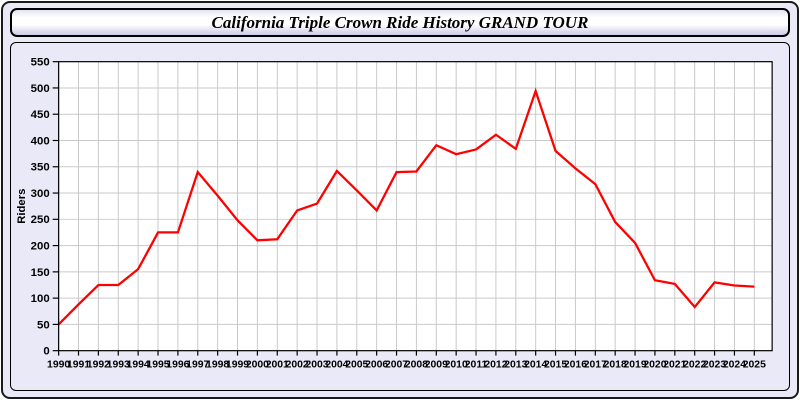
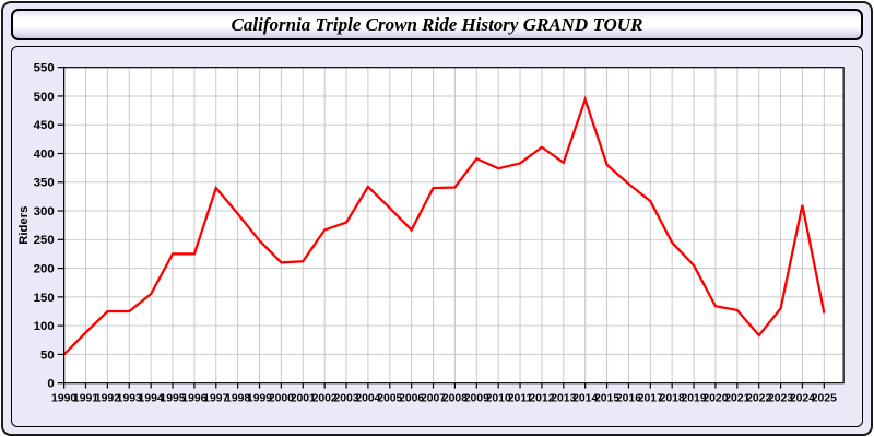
2024: 120 -> 310
